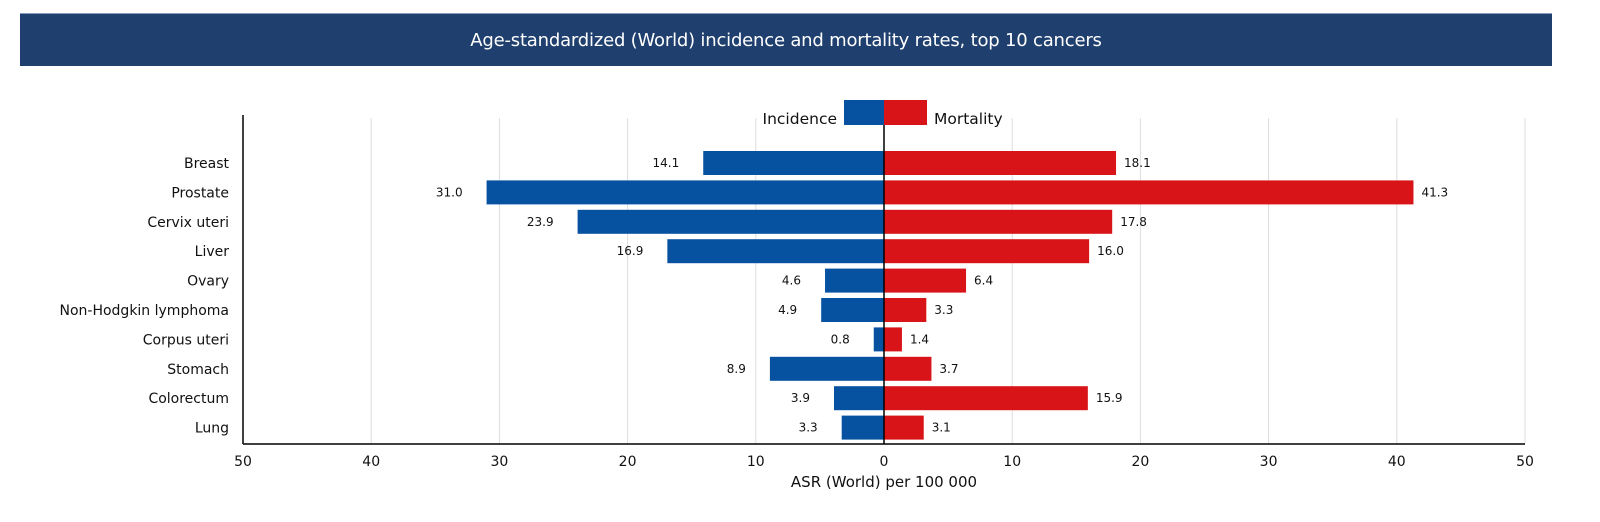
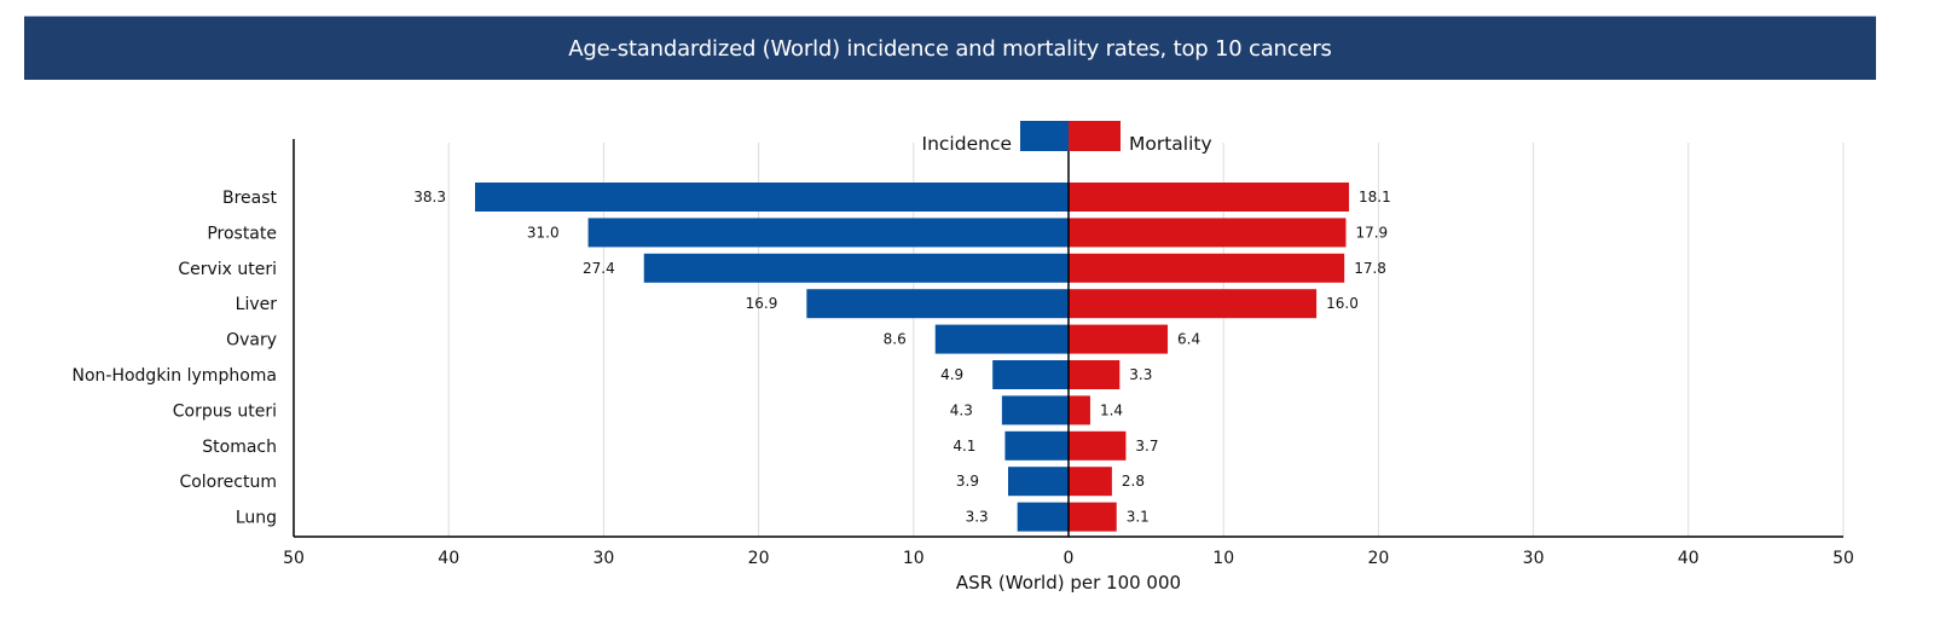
Incidence/Breast: 14.1 -> 38.3
Mortality/Prostate: 41.3 -> 17.9
Incidence/Cervix uteri: 23.9 -> 27.4
Incidence/Ovary: 4.6 -> 8.6
Incidence/Corpus uteri: 0.8 -> 4.3
Incidence/Stomach: 8.9 -> 4.1
Mortality/Colorectum: 15.9 -> 2.8
